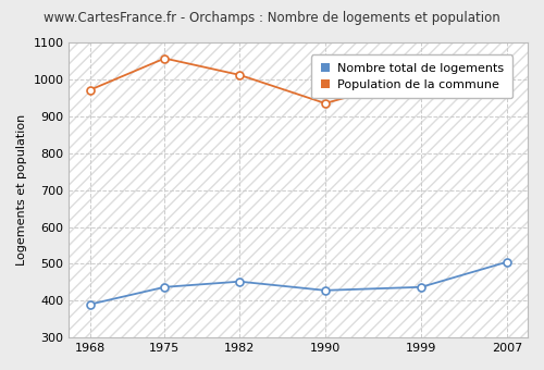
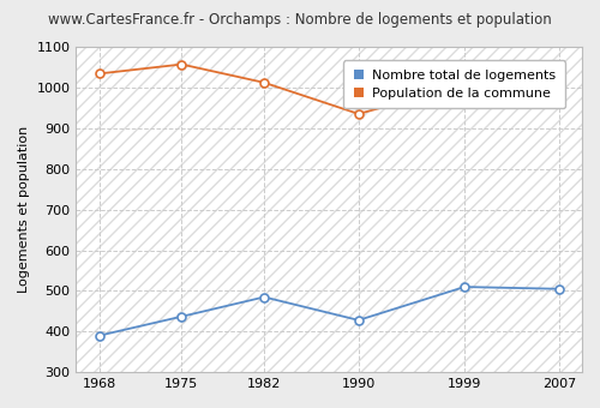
Population de la commune/1968: 972 -> 1035
Nombre total de logements/1982: 452 -> 485
Nombre total de logements/1999: 437 -> 510
